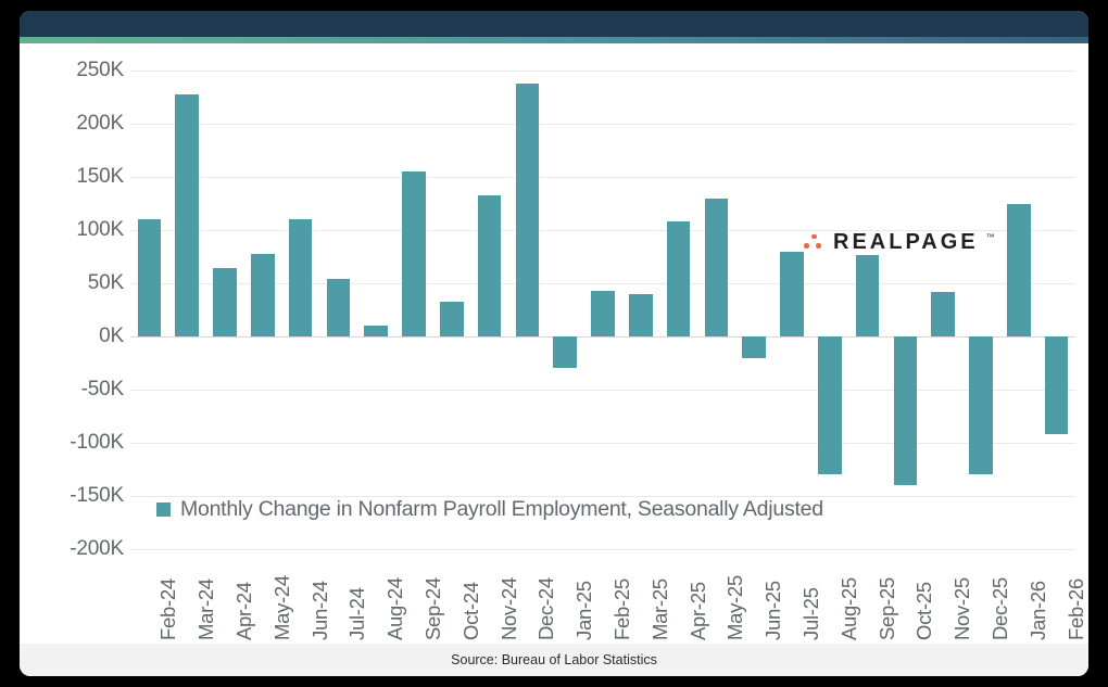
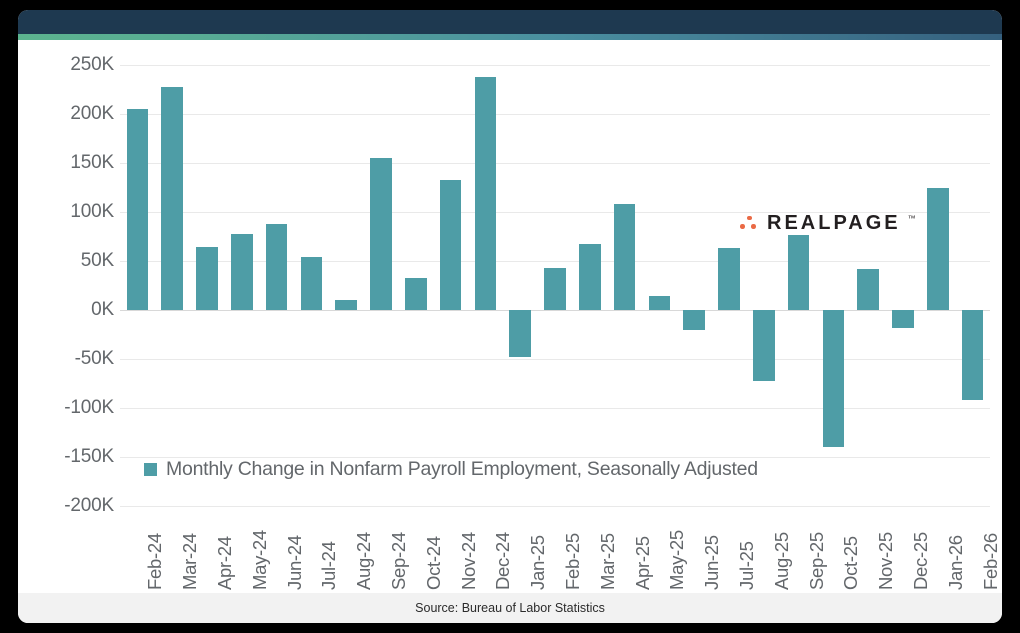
Feb-24: 110K -> 200K
Jun-24: 110K -> 90K
Jan-25: -30K -> -50K
Mar-25: 40K -> 70K
May-25: 130K -> 10K
Jul-25: 80K -> 60K
Aug-25: -130K -> -70K
Dec-25: -130K -> -20K
